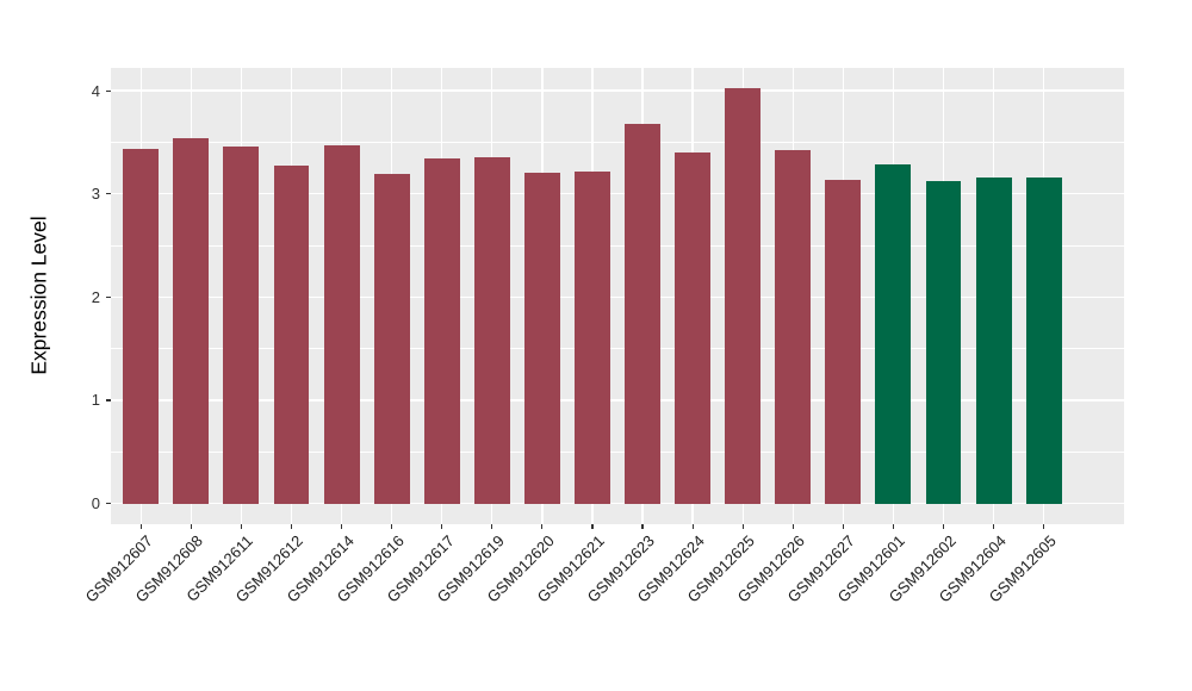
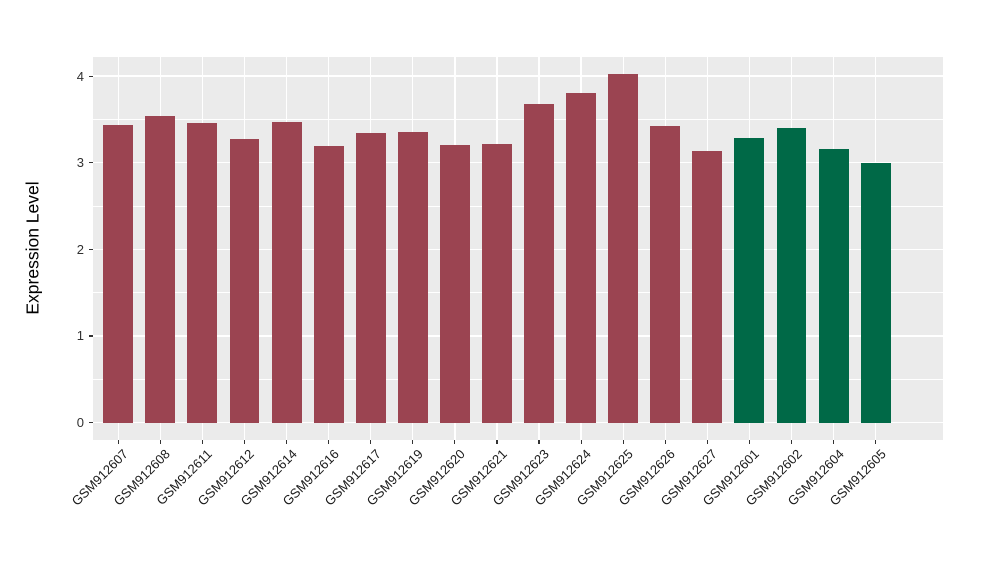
GSM912624: 3.4 -> 3.8
GSM912602: 3.1 -> 3.4
GSM912605: 3.2 -> 3.0
